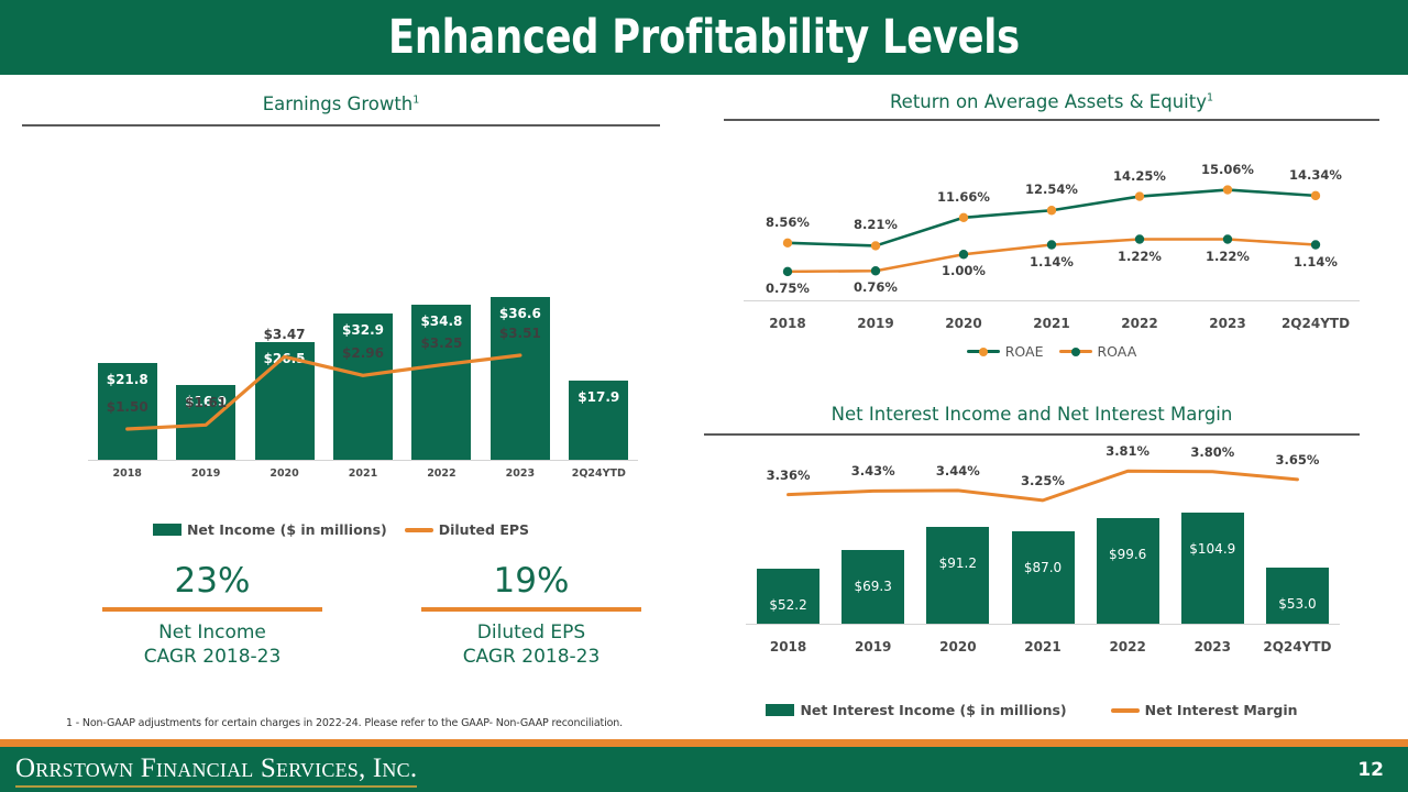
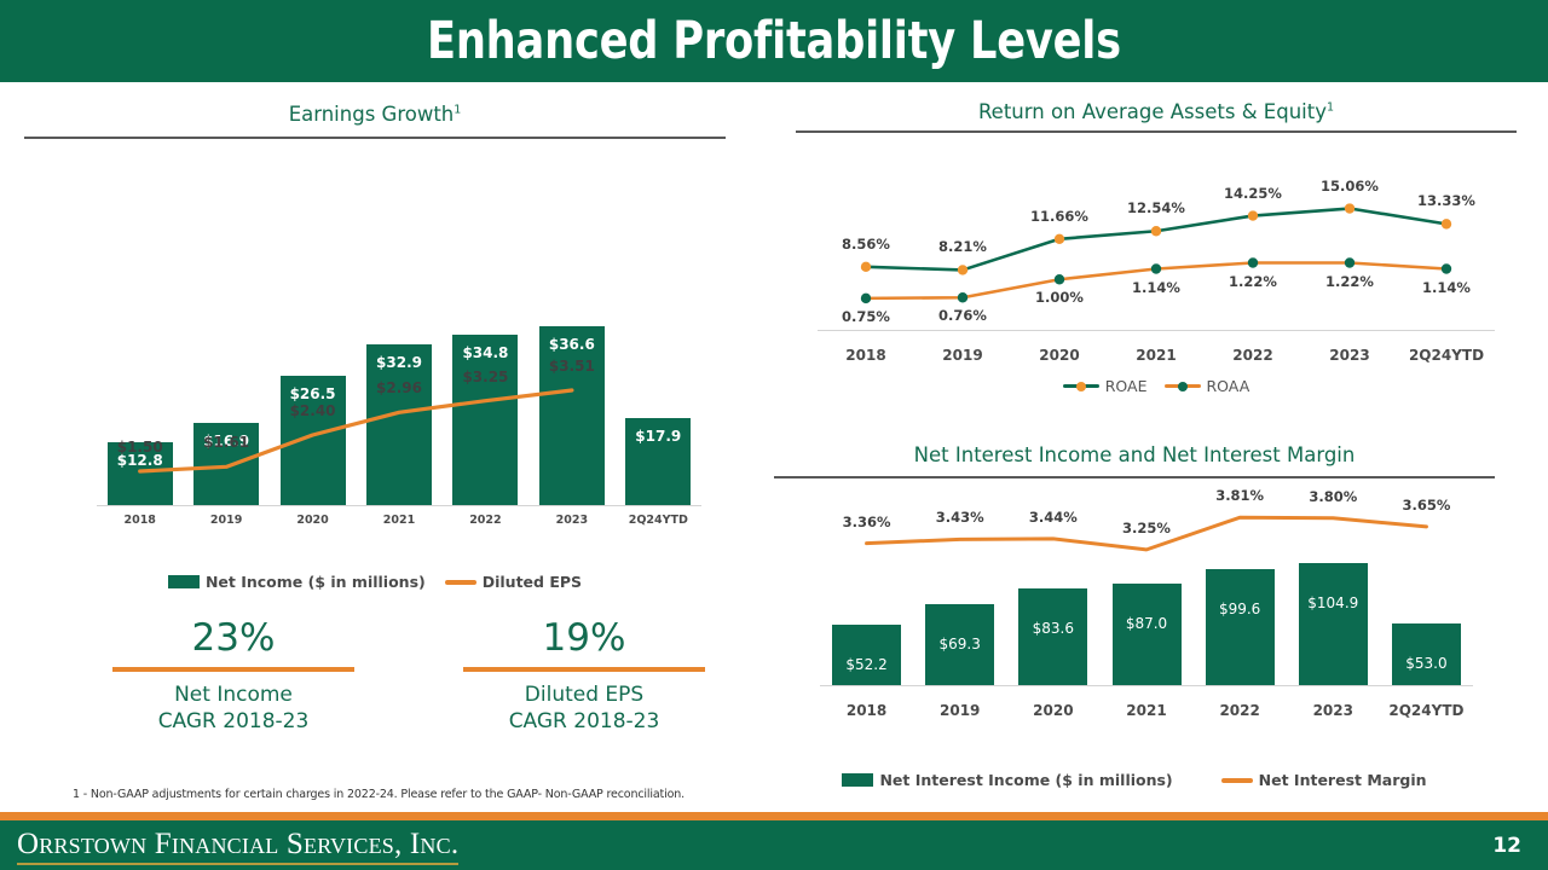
Earnings Growth/Net Income ($ in millions)/2018: $21.8 -> $12.8
Earnings Growth/Diluted EPS/2020: $3.47 -> $2.40
Return on Average Assets & Equity/ROAE/2Q24YTD: 14.34% -> 13.33%
Net Interest Income and Net Interest Margin/Net Interest Income ($ in millions)/2020: $91.2 -> $83.6
